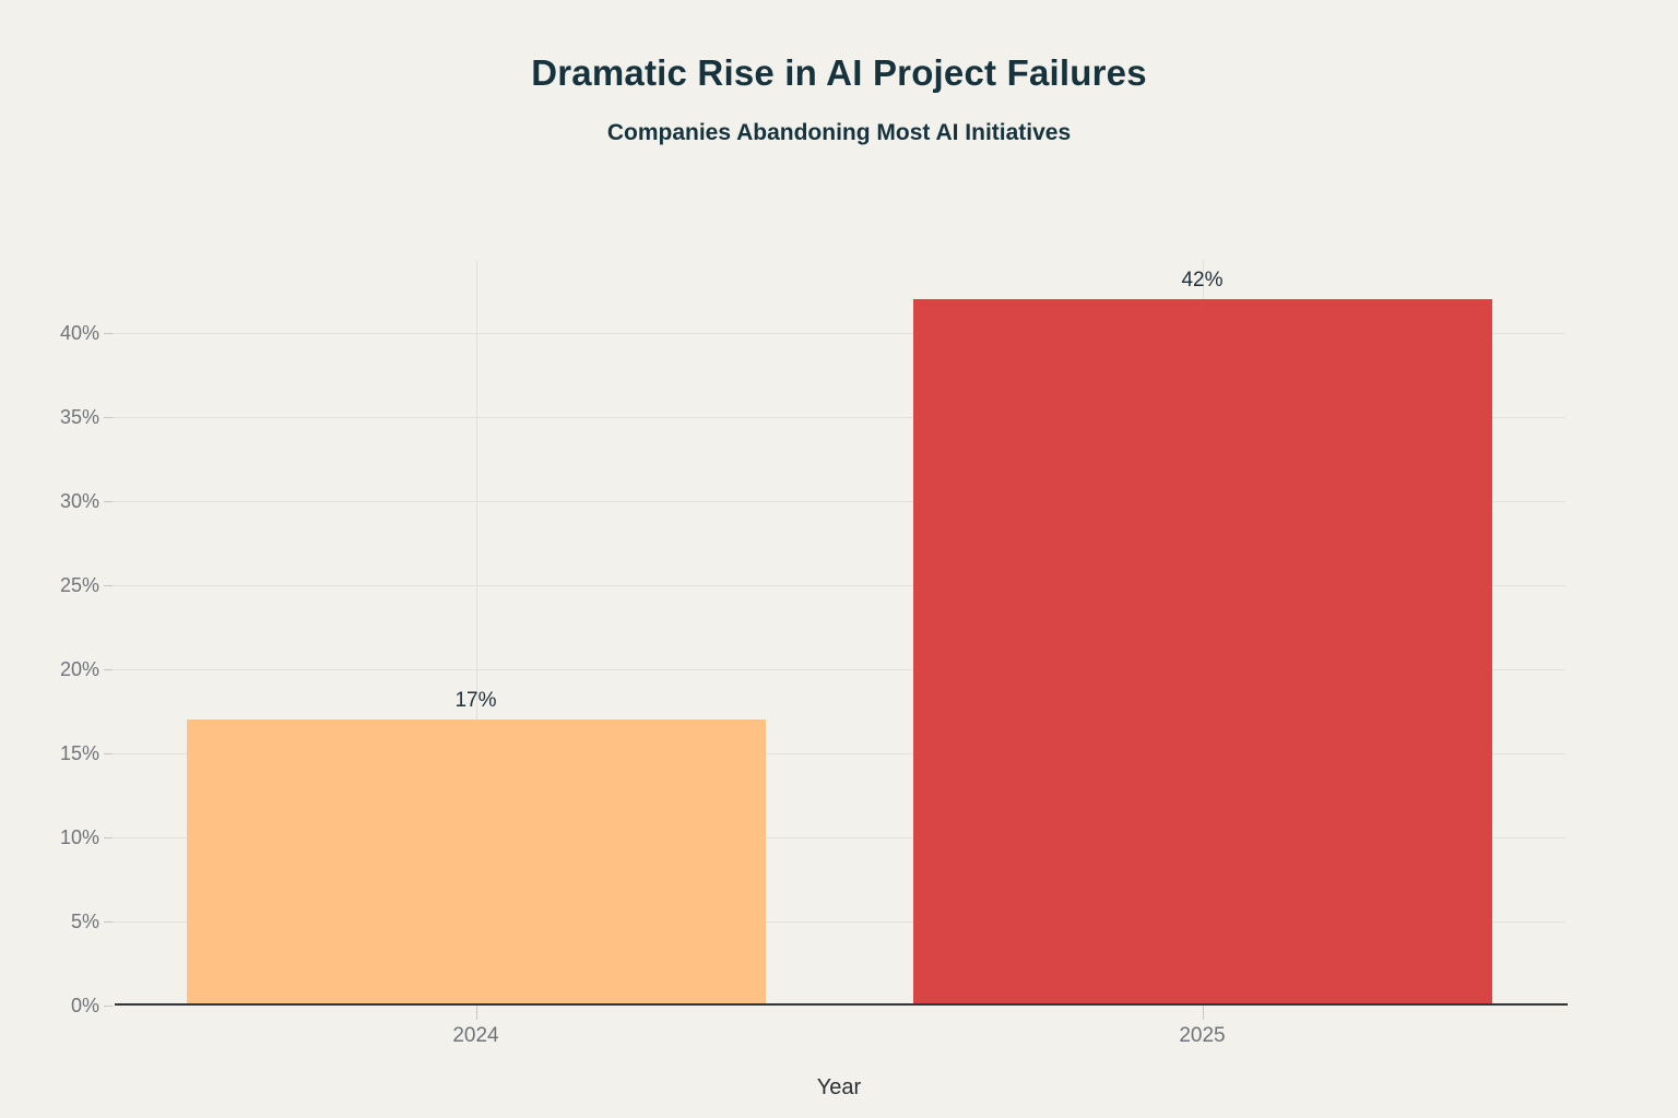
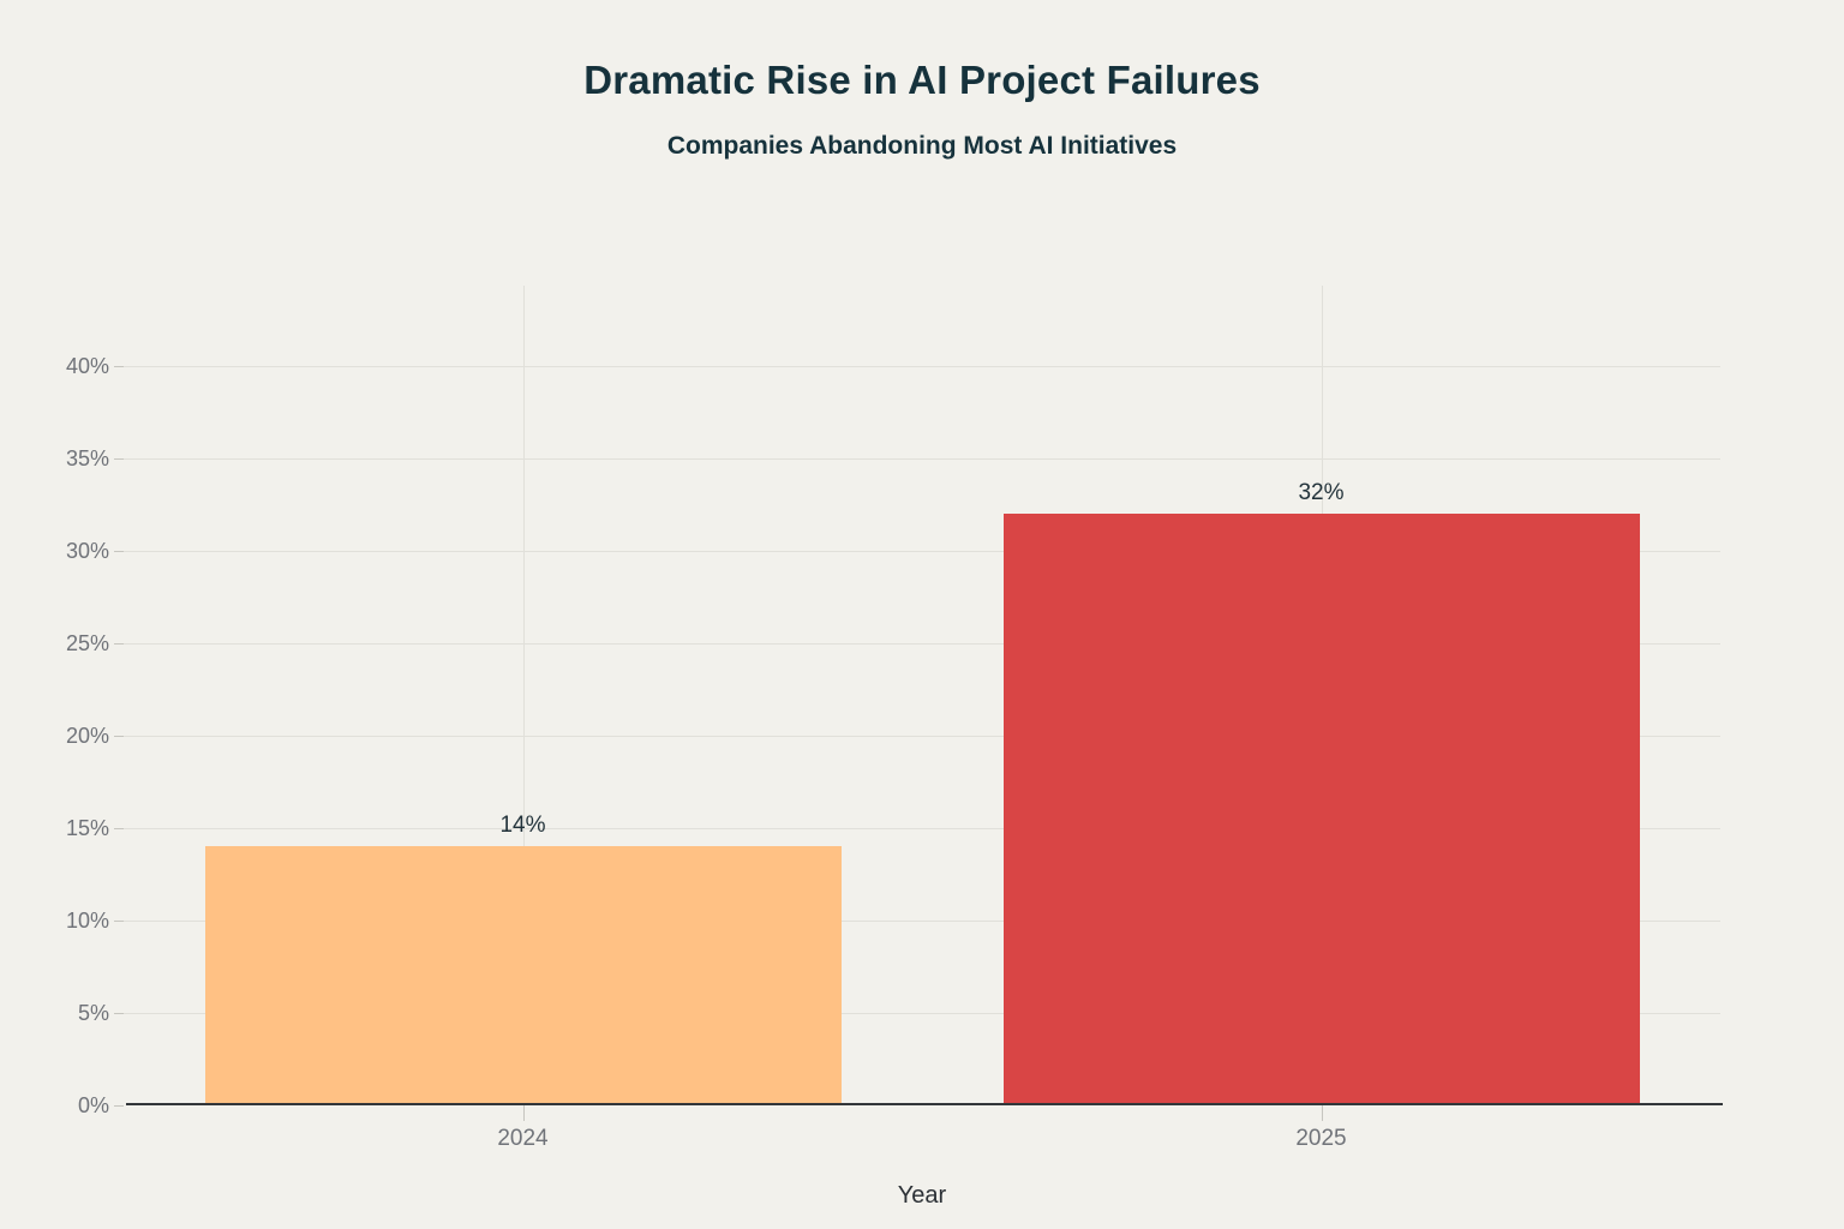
2024: 17% -> 14%
2025: 42% -> 32%
